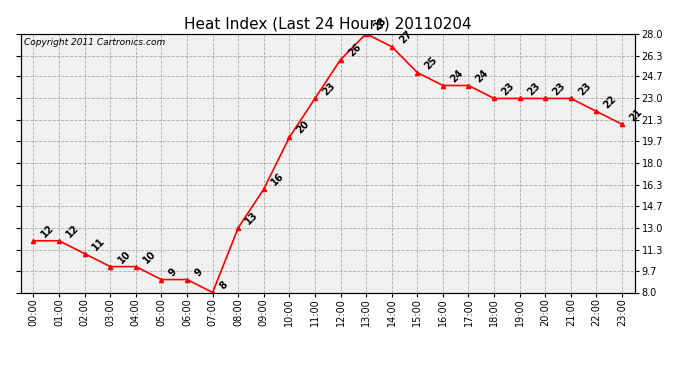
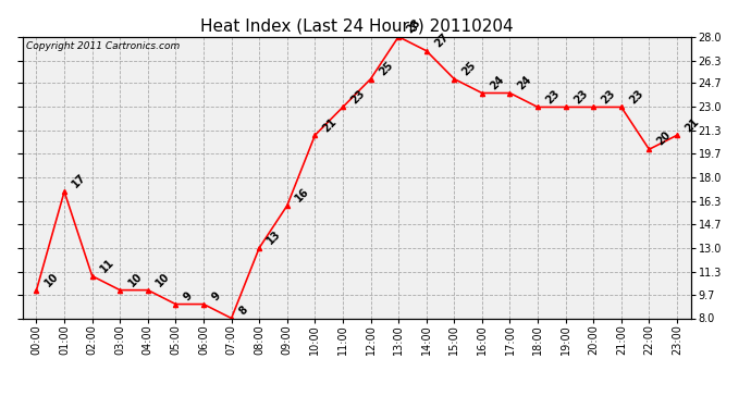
00:00: 12 -> 10
01:00: 12 -> 17
10:00: 20 -> 21
12:00: 26 -> 25
22:00: 22 -> 20
